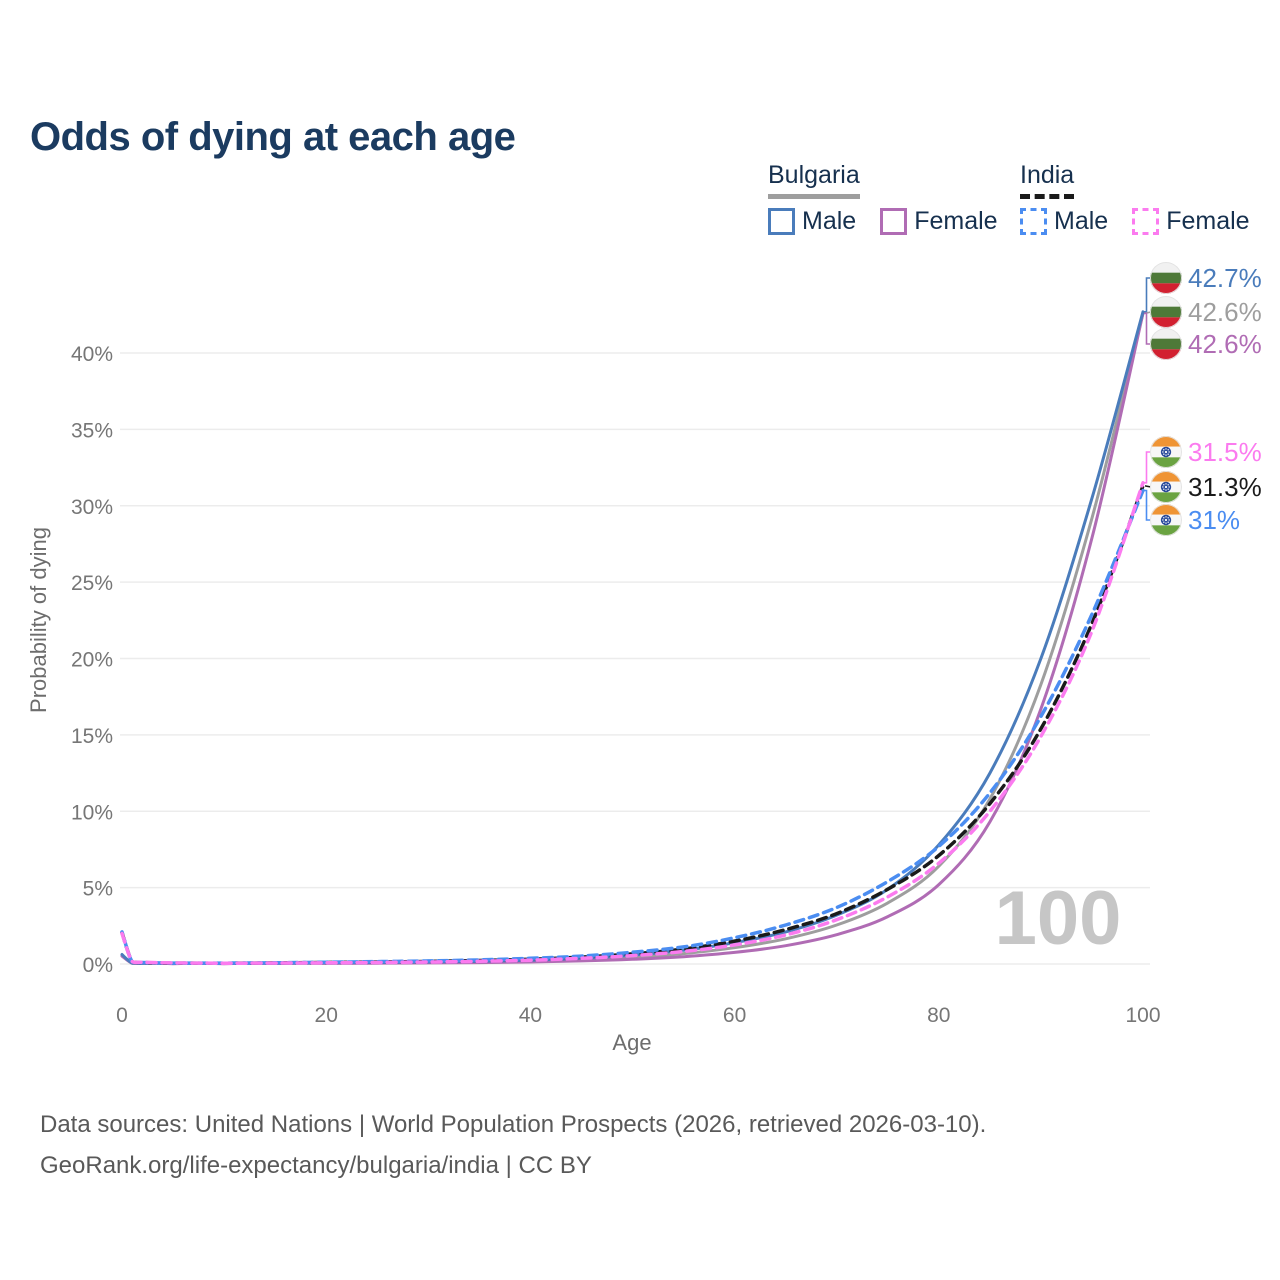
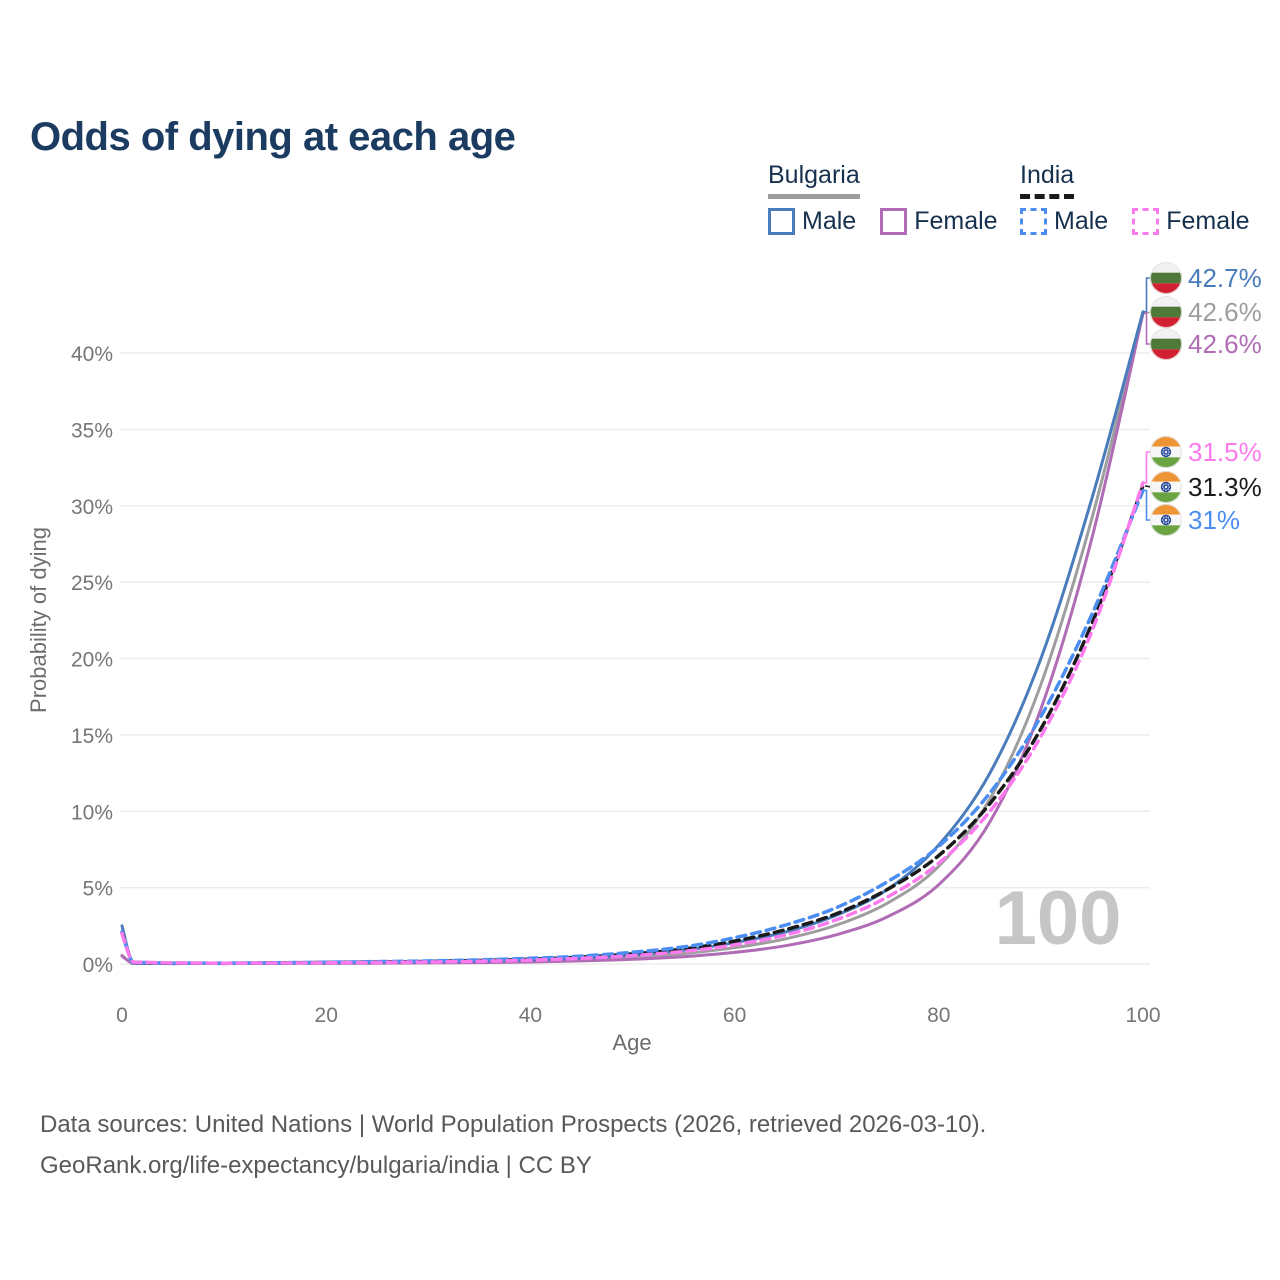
Bulgaria Male/0: 0.6% -> 2.5%
